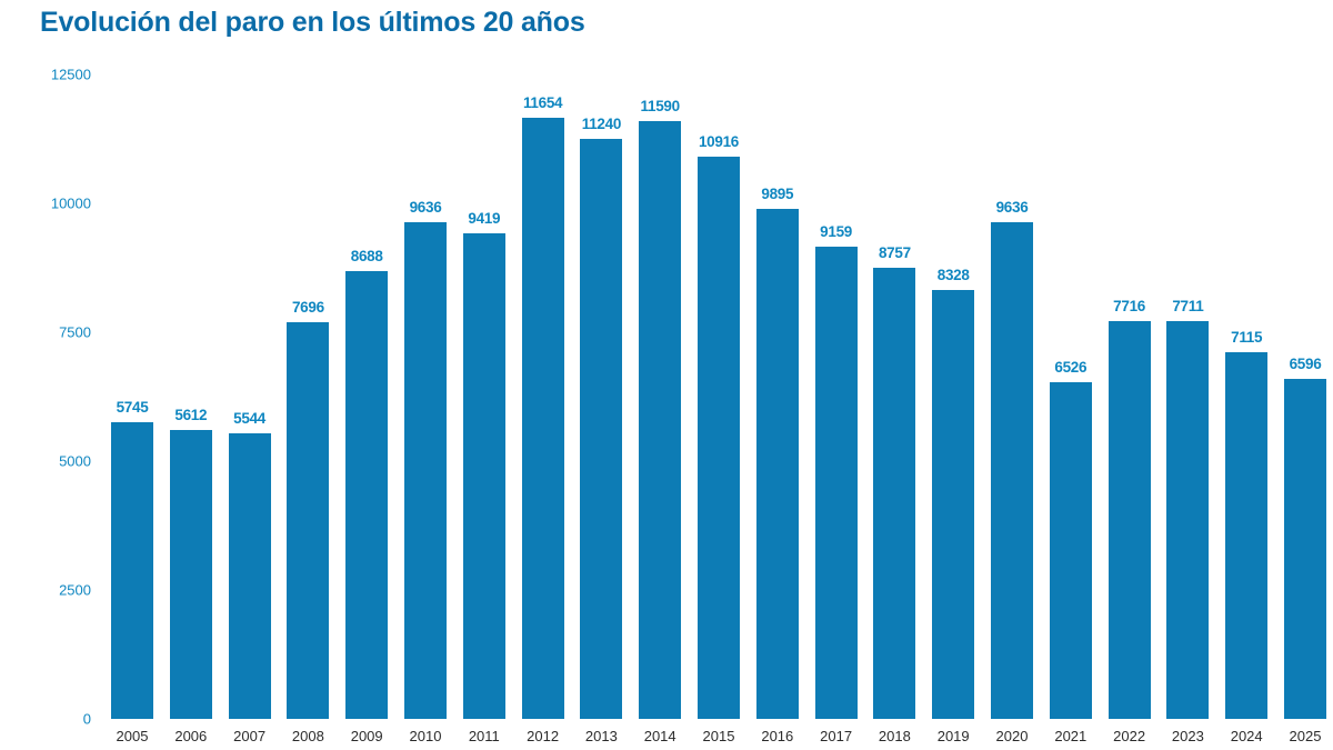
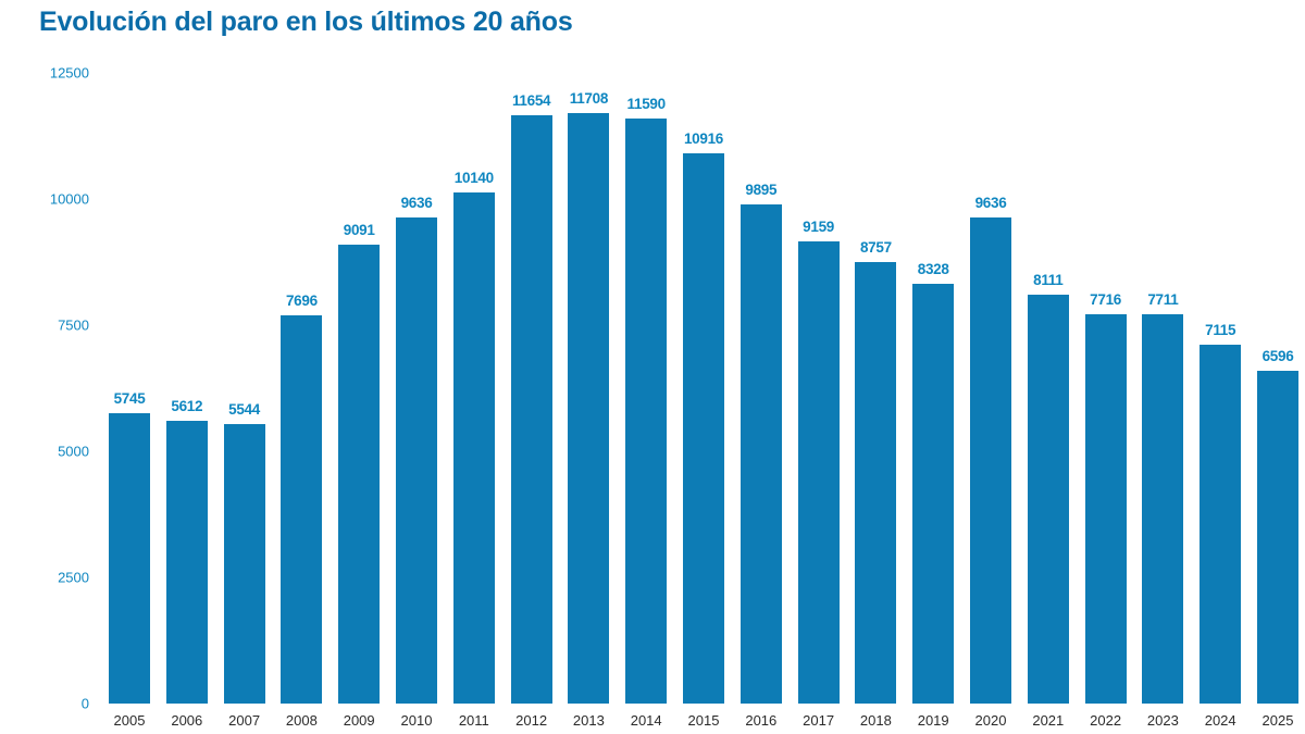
2009: 8688 -> 9091
2011: 9419 -> 10140
2013: 11240 -> 11708
2021: 6526 -> 8111
